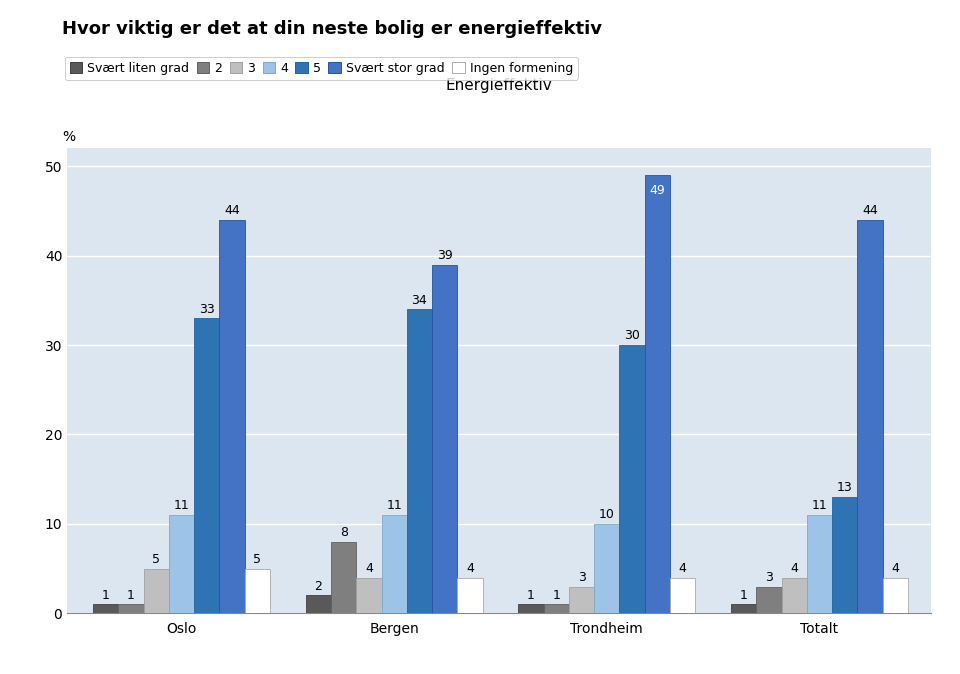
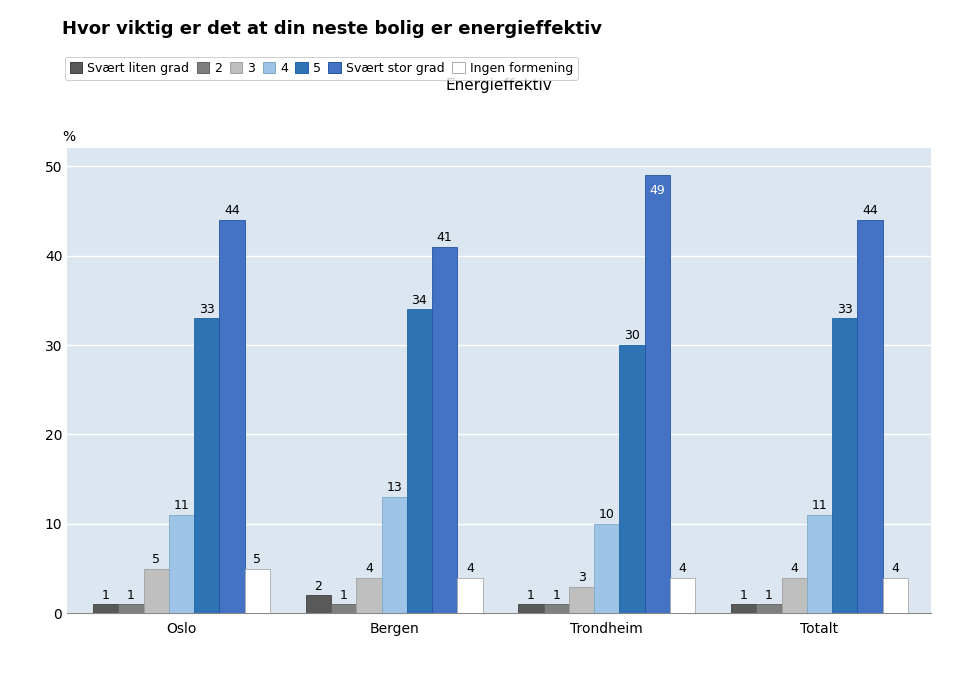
2/Bergen: 8 -> 1
4/Bergen: 11 -> 13
Svært stor grad/Bergen: 39 -> 41
2/Totalt: 3 -> 1
5/Totalt: 13 -> 33
